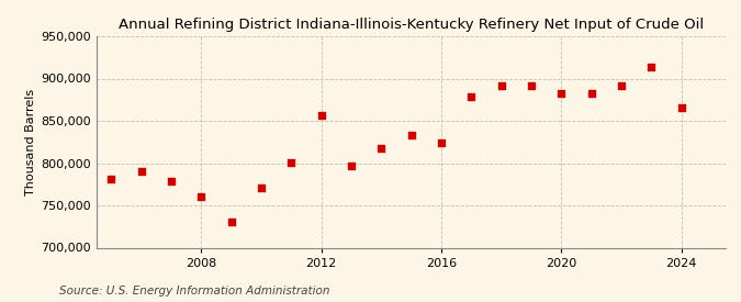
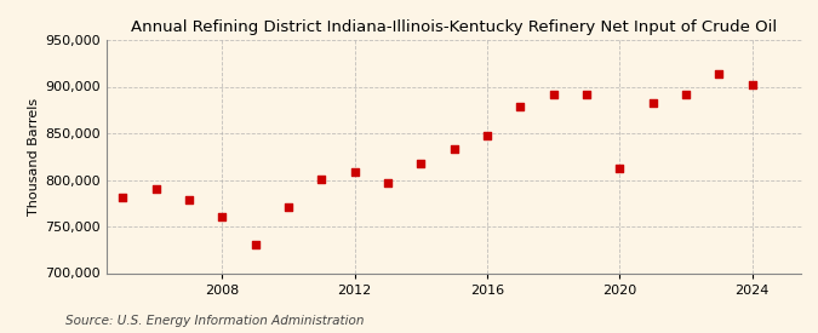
2012: 856,000 -> 808,000
2016: 824,000 -> 847,000
2020: 882,000 -> 812,000
2024: 866,000 -> 902,000
